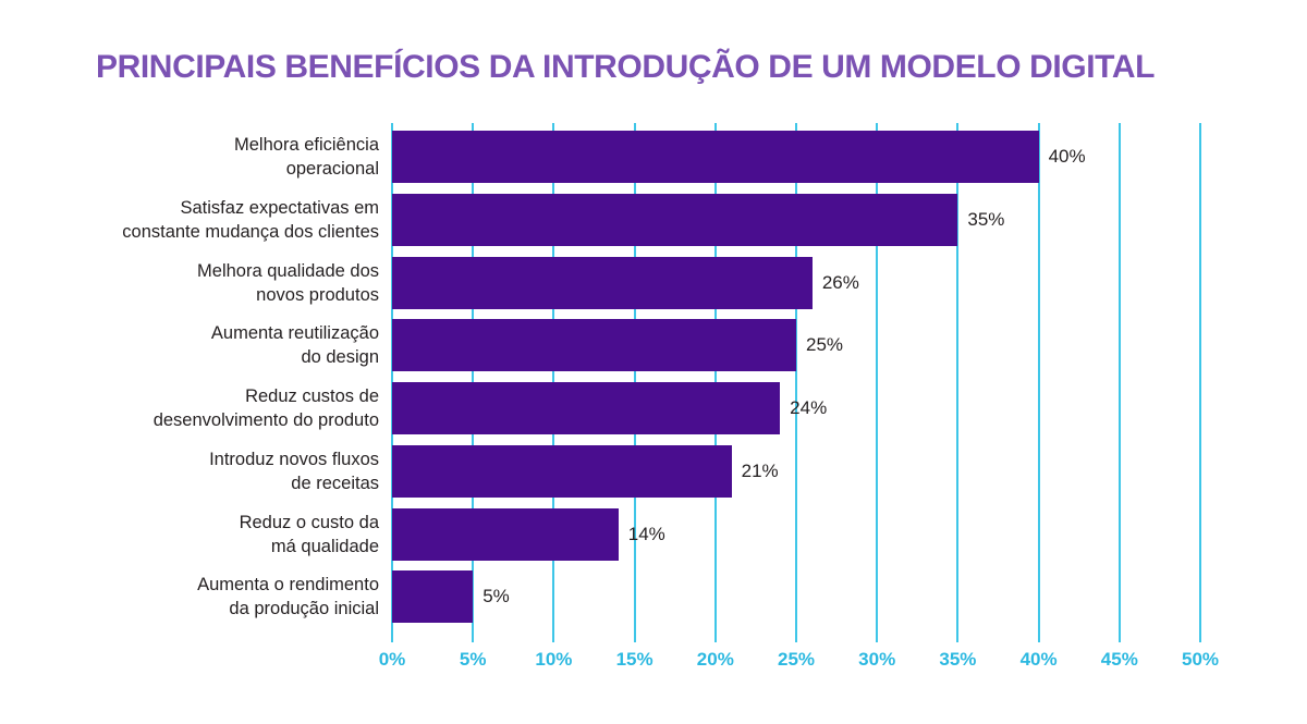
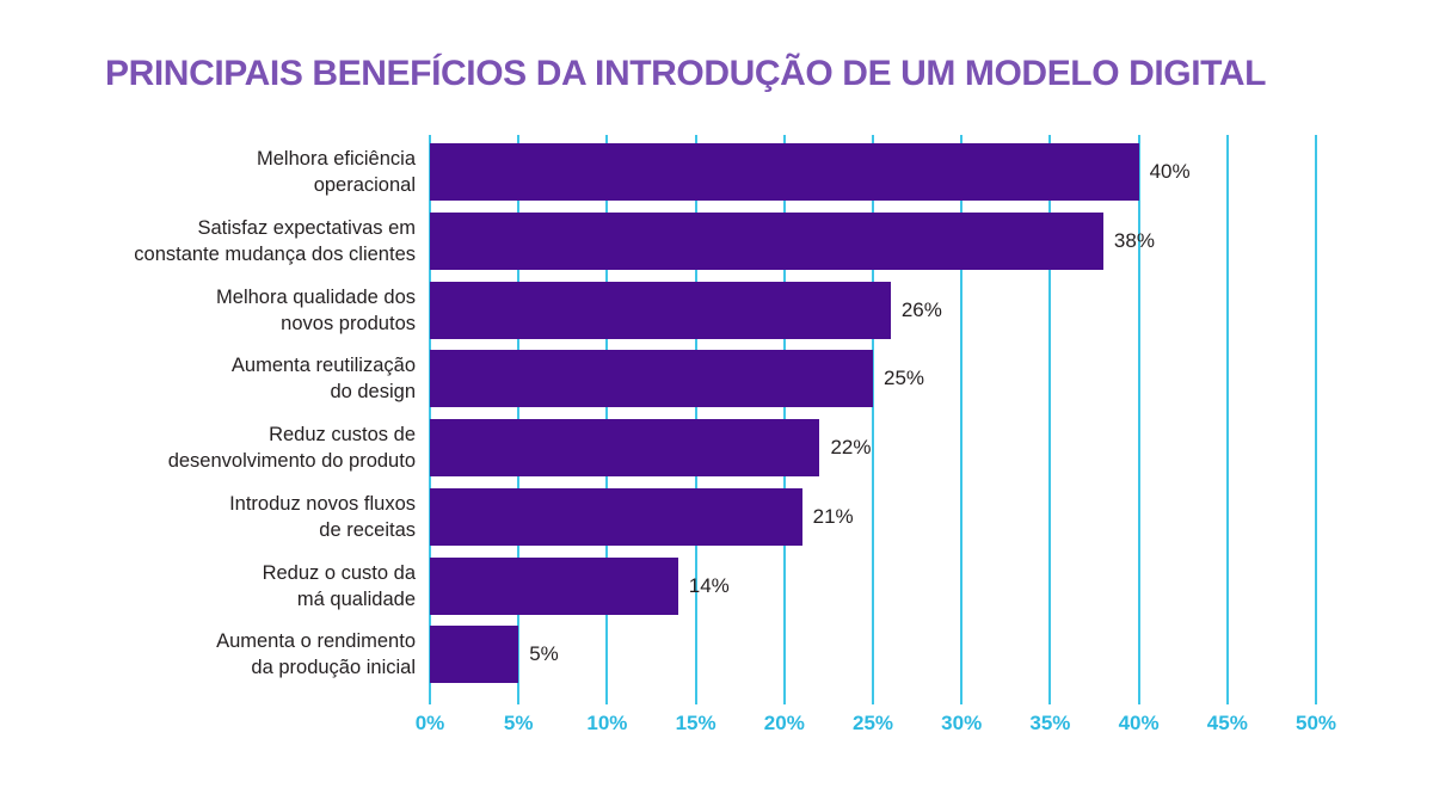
Satisfaz expectativas em constante mudança dos clientes: 35% -> 38%
Reduz custos de desenvolvimento do produto: 24% -> 22%
